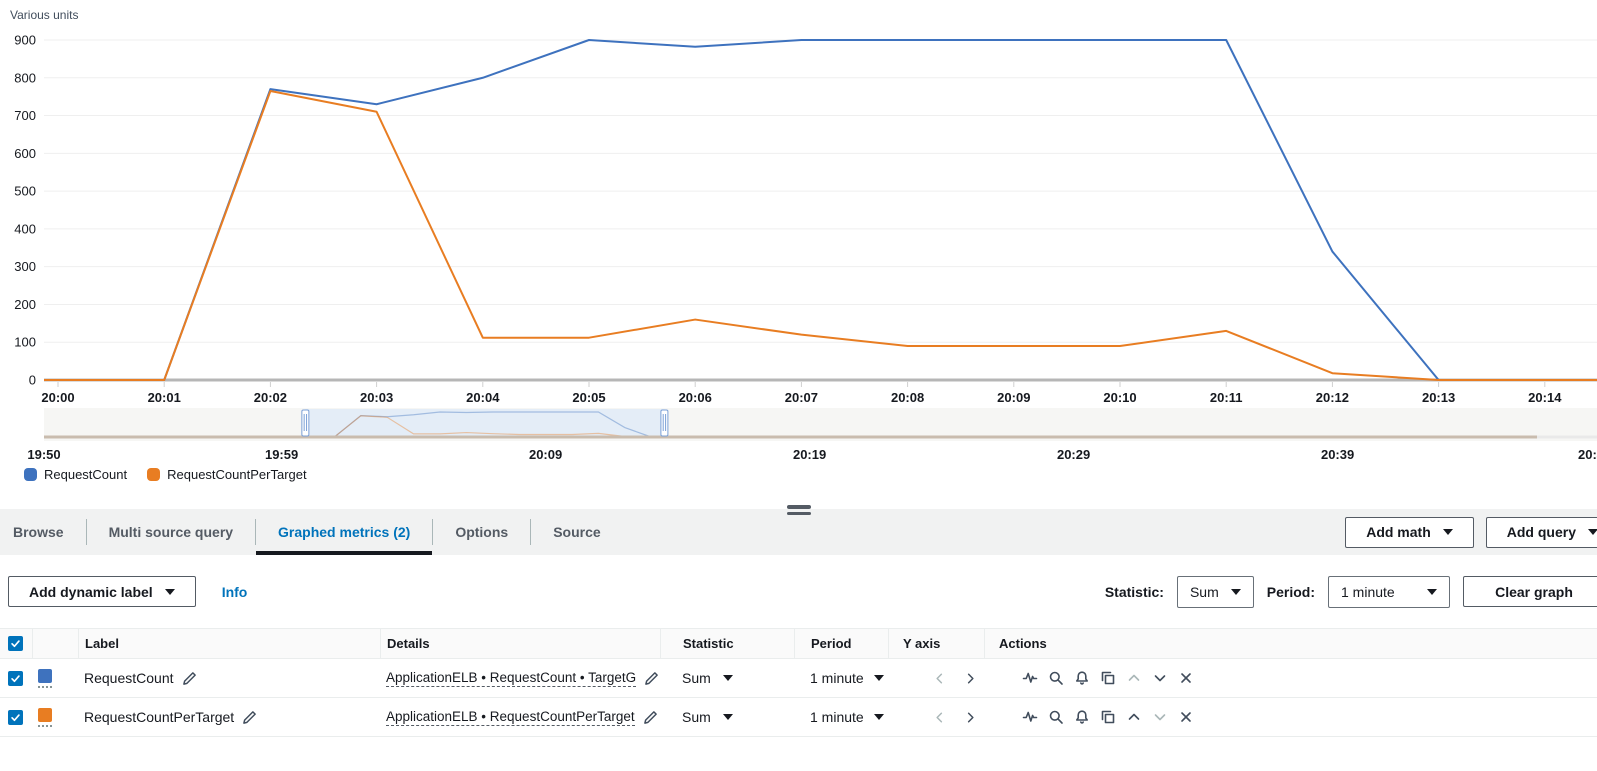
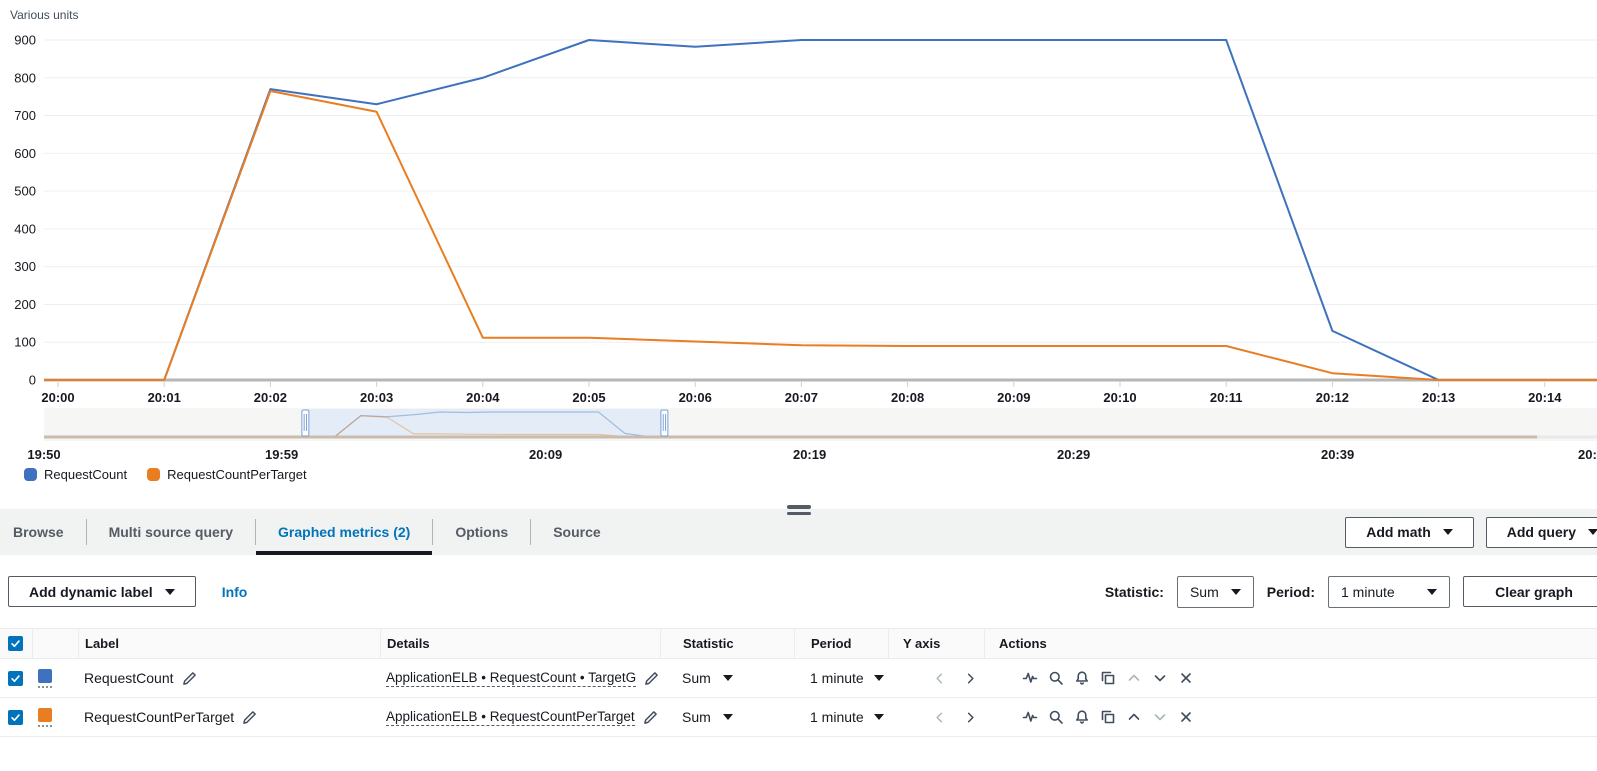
RequestCountPerTarget/20:06: 160 -> 100
RequestCountPerTarget/20:07: 120 -> 90
RequestCountPerTarget/20:11: 130 -> 90
RequestCount/20:12: 340 -> 130
